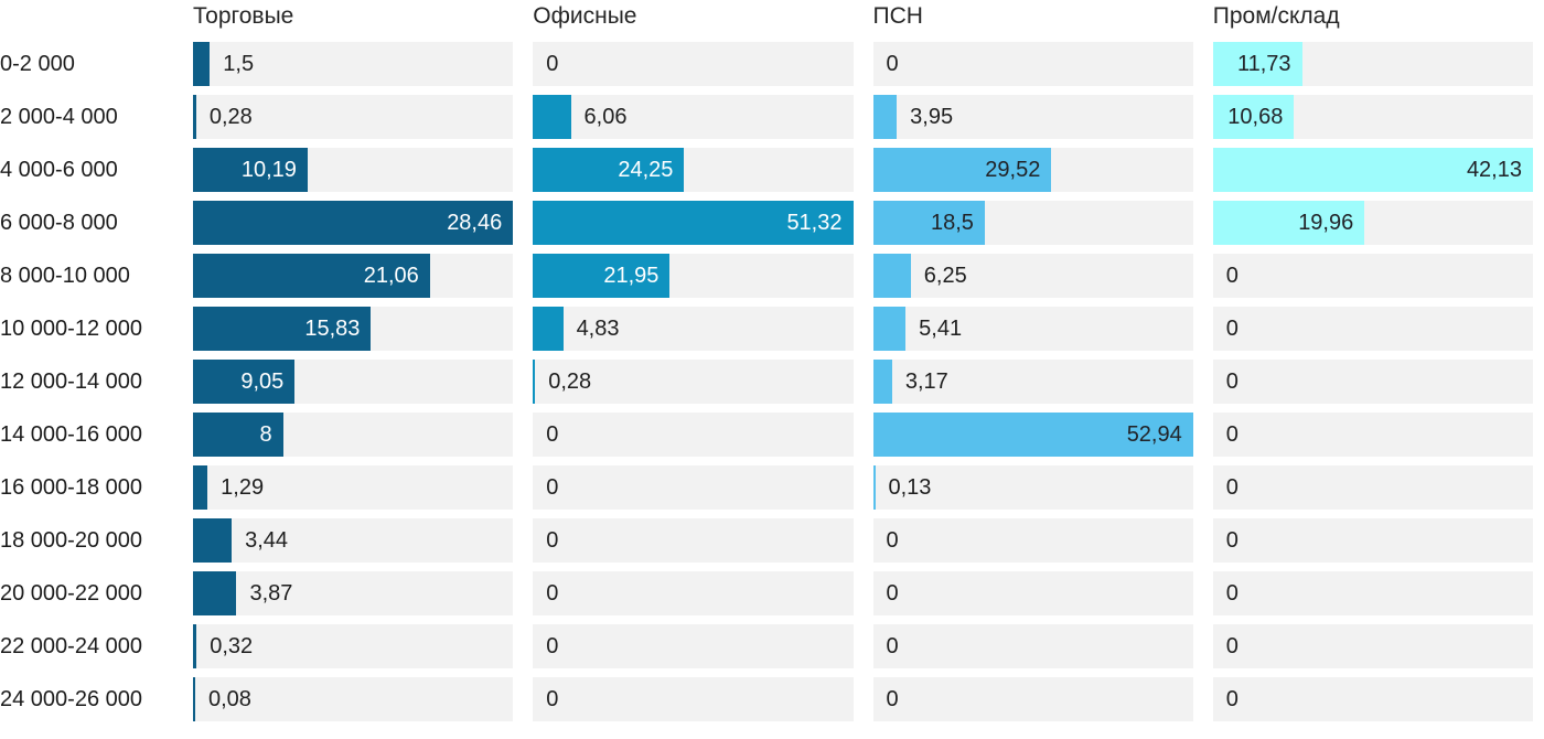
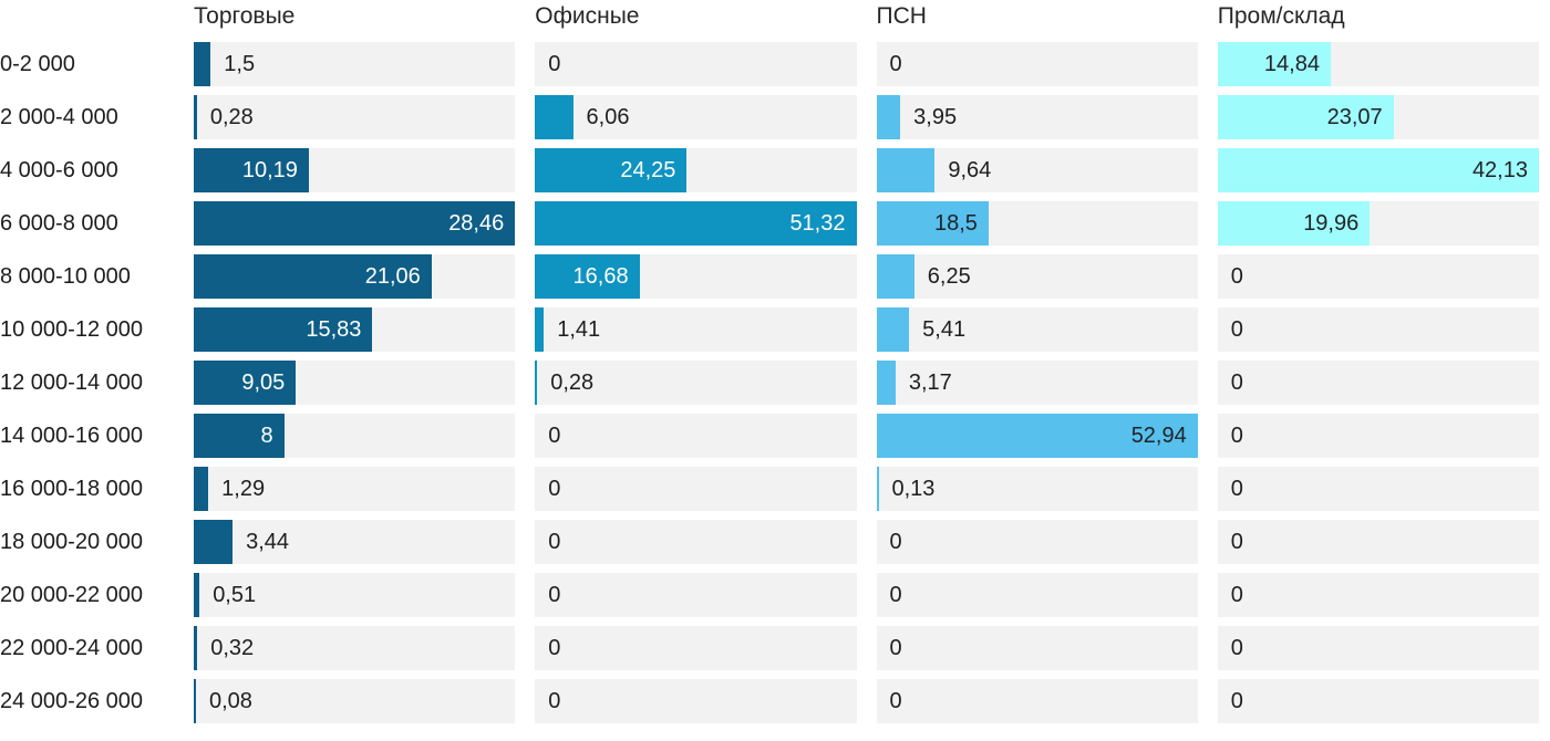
Пром/склад/0-2 000: 11,73 -> 14,84
Пром/склад/2 000-4 000: 10,68 -> 23,07
ПСН/4 000-6 000: 29,52 -> 9,64
Офисные/8 000-10 000: 21,95 -> 16,68
Офисные/10 000-12 000: 4,83 -> 1,41
Торговые/20 000-22 000: 3,87 -> 0,51
